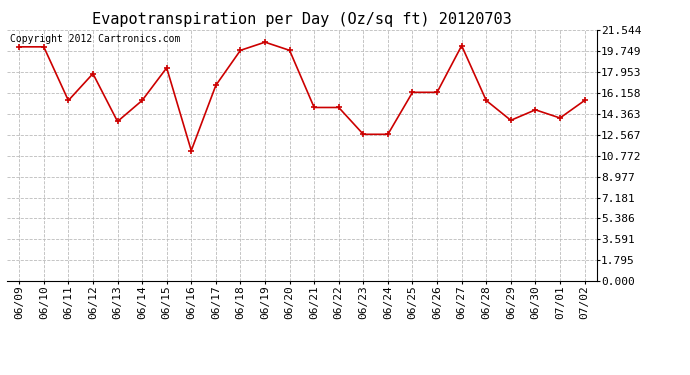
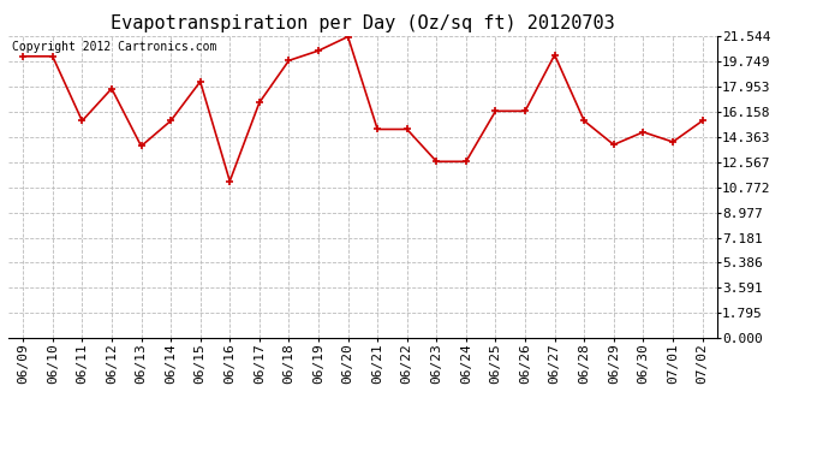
06/20: 19.8 -> 21.5
